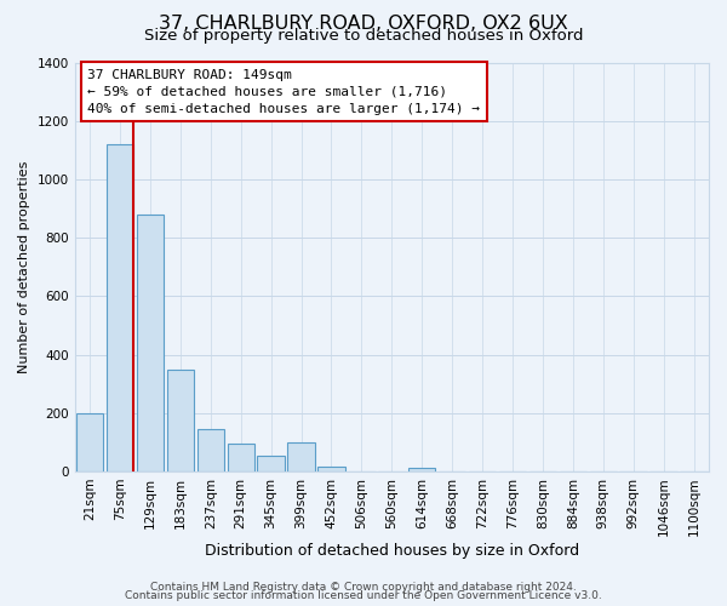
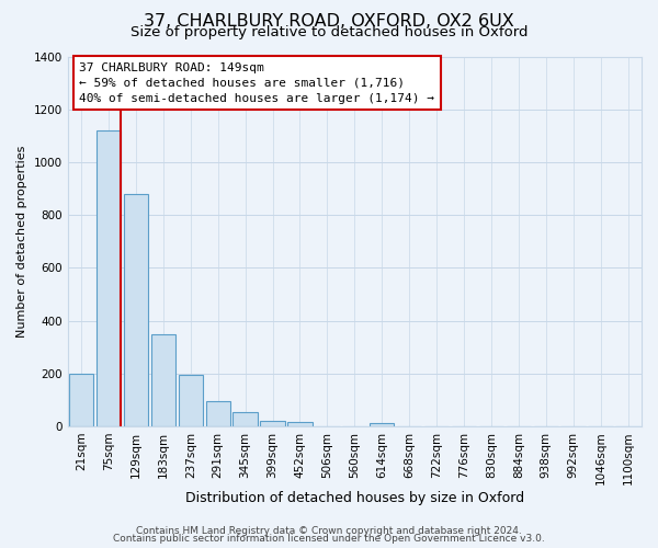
237sqm: 145 -> 195
399sqm: 100 -> 20
